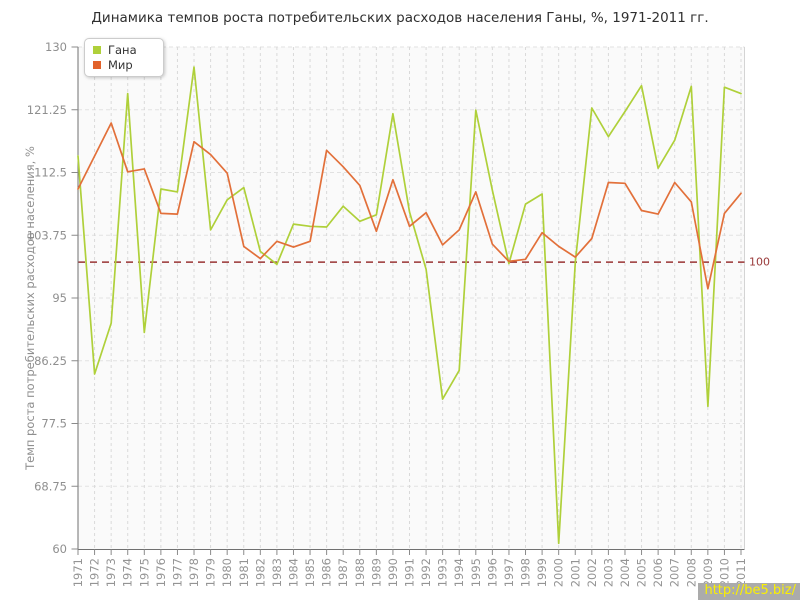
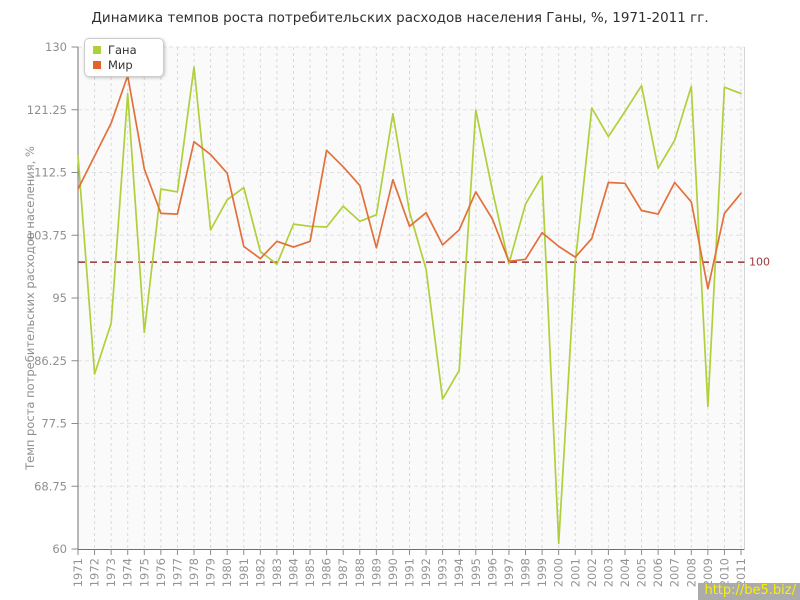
Мир/1974: 113 -> 126
Мир/1989: 104 -> 102
Мир/1996: 102 -> 106
Гана/1999: 110 -> 112
